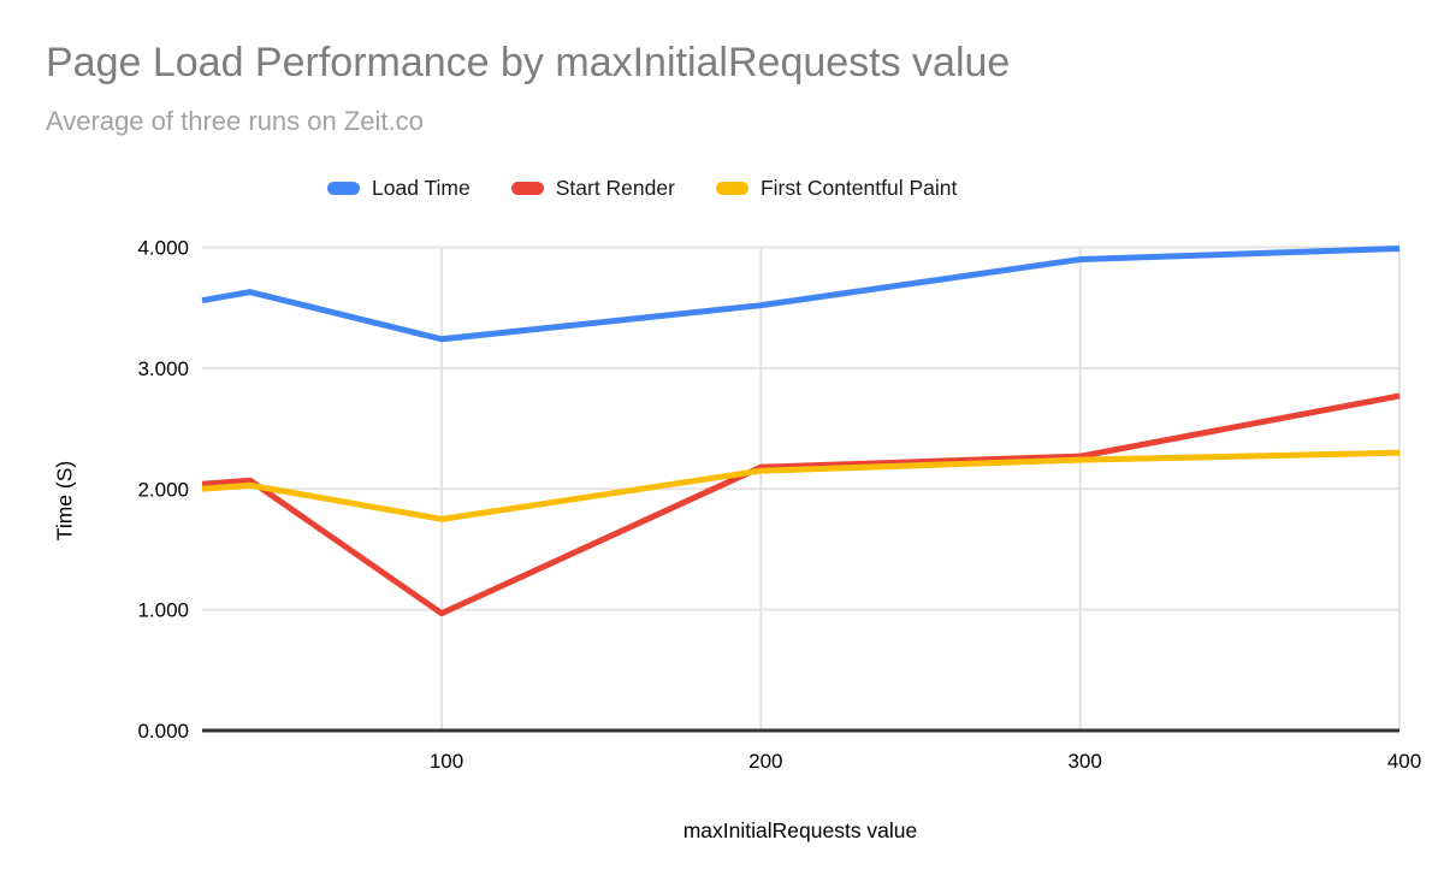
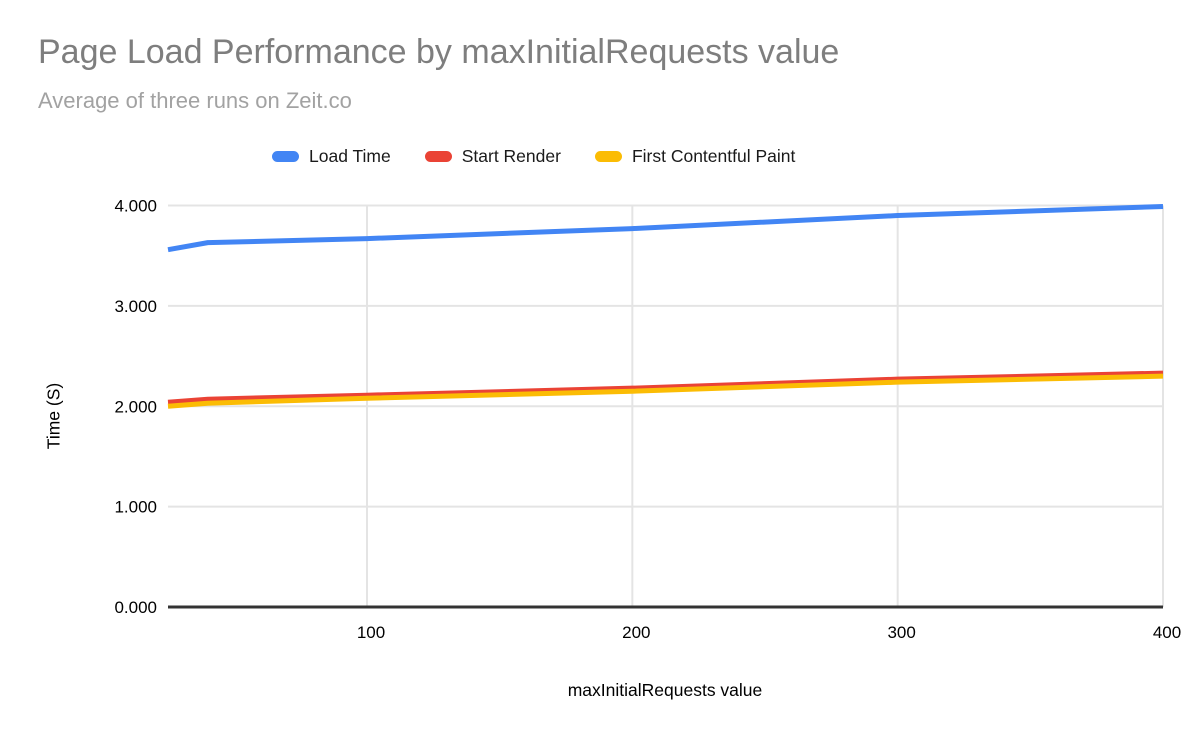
Load Time/100: 3.24 -> 3.67
Start Render/100: 0.97 -> 2.11
First Contentful Paint/100: 1.75 -> 2.08
Load Time/200: 3.52 -> 3.77
Start Render/400: 2.77 -> 2.33
